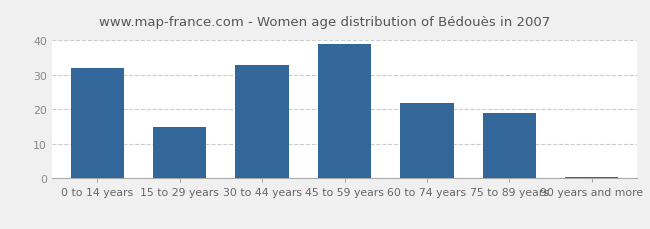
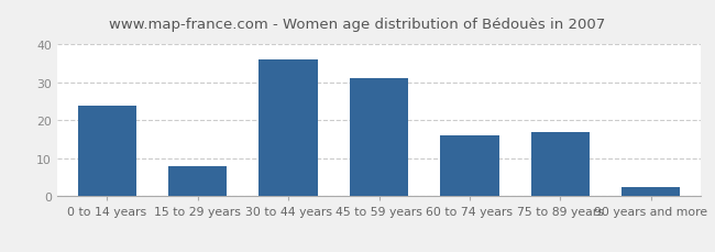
0 to 14 years: 32.0 -> 24.0
15 to 29 years: 15.0 -> 8.0
30 to 44 years: 33.0 -> 36.0
45 to 59 years: 39.0 -> 31.0
60 to 74 years: 22.0 -> 16.0
75 to 89 years: 19.0 -> 17.0
90 years and more: 0.5 -> 2.5
